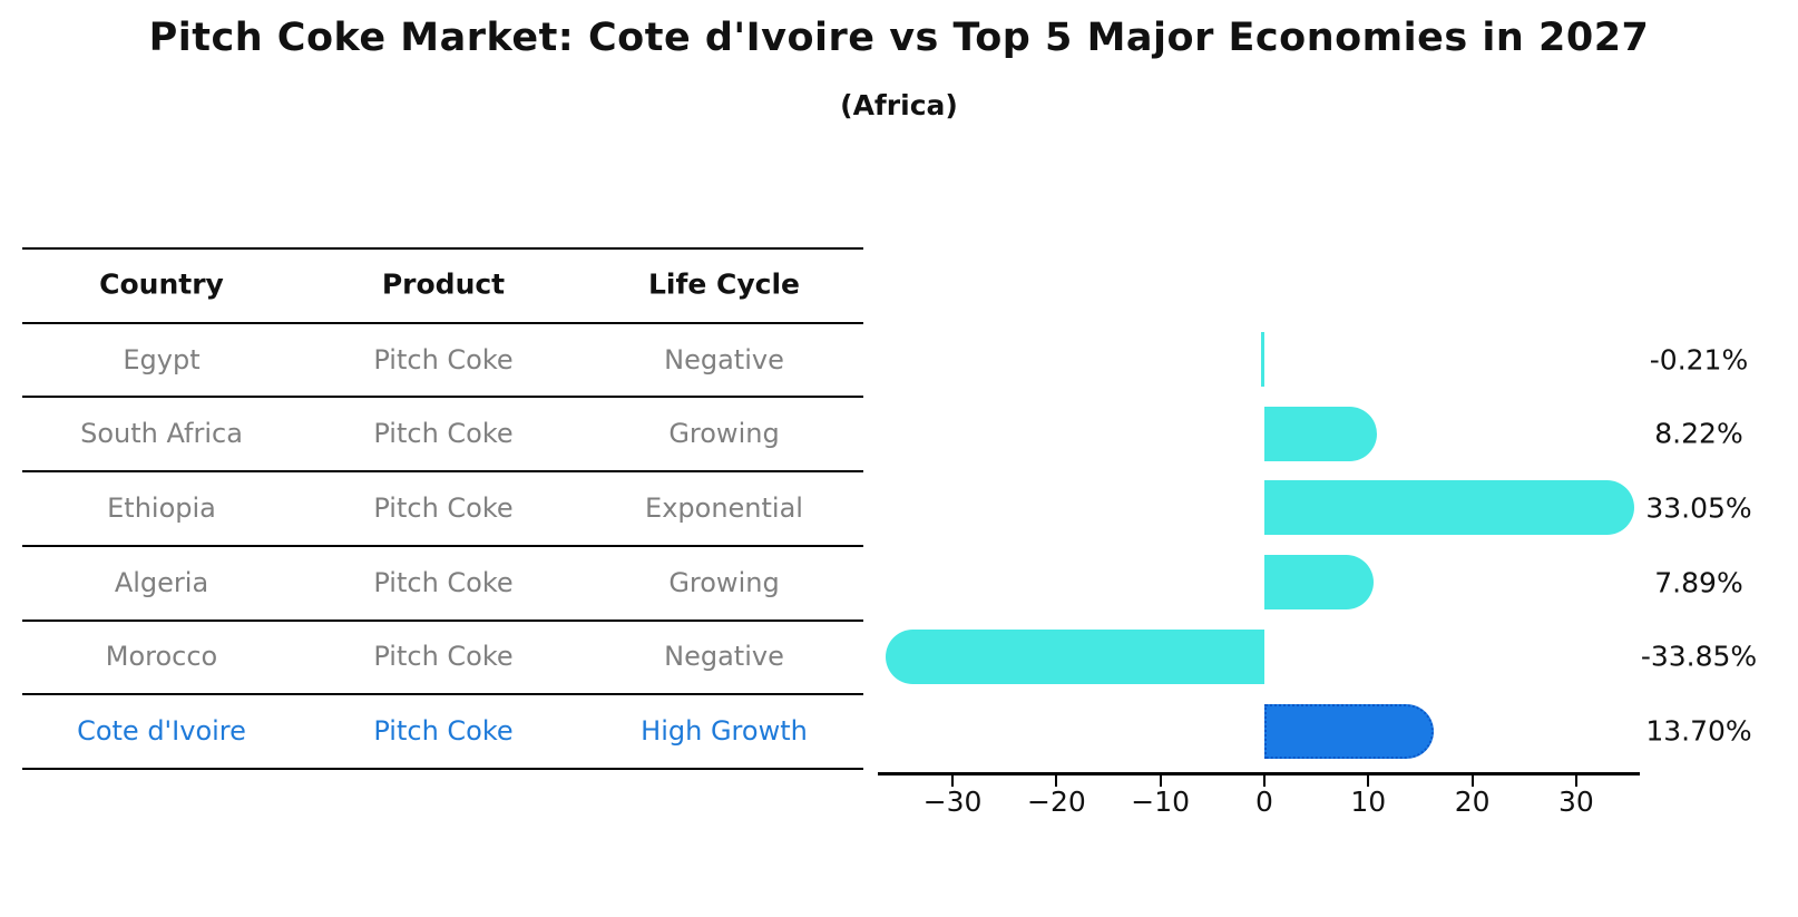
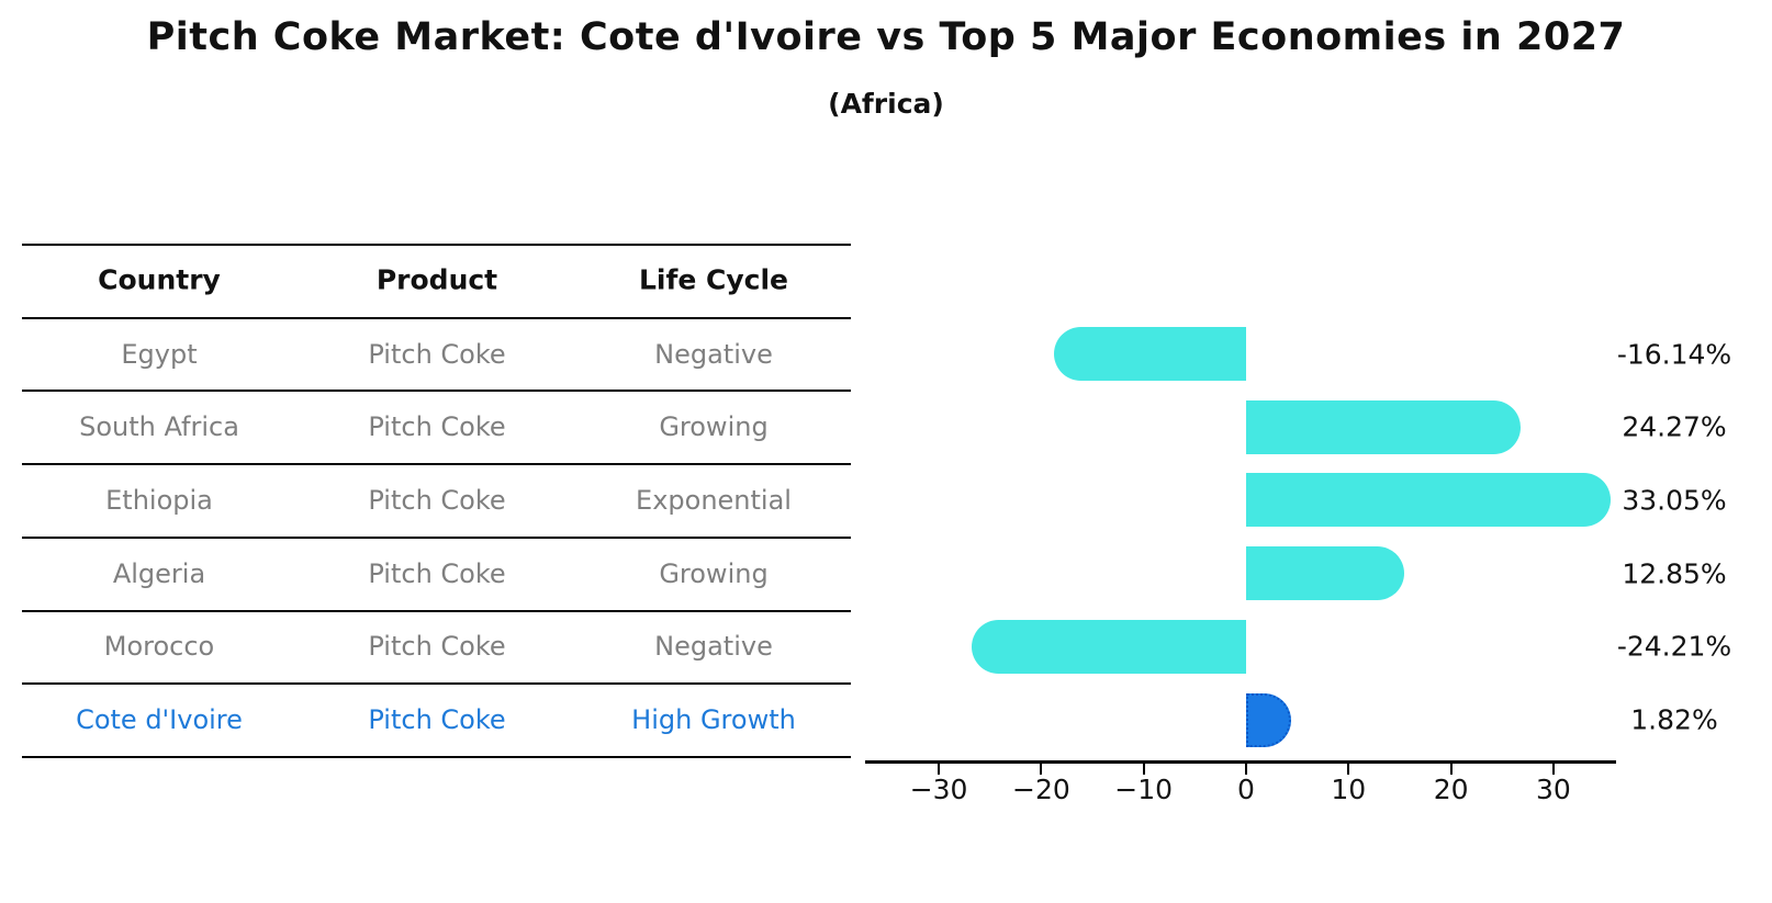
Egypt: -0.21% -> -16.14%
South Africa: 8.22% -> 24.27%
Algeria: 7.89% -> 12.85%
Morocco: -33.85% -> -24.21%
Cote d'Ivoire: 13.70% -> 1.82%
